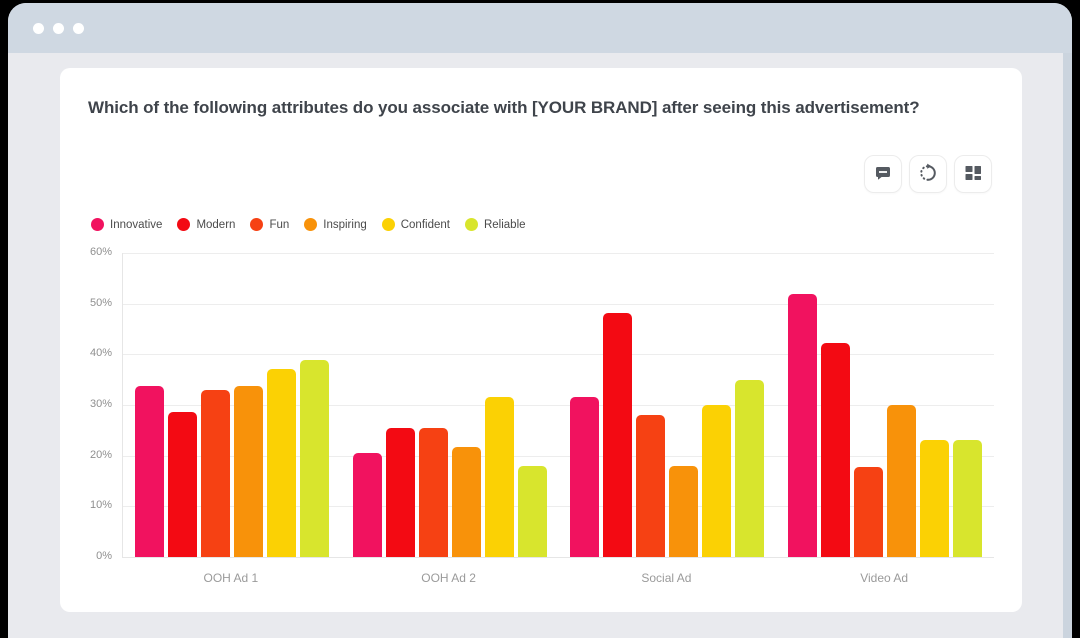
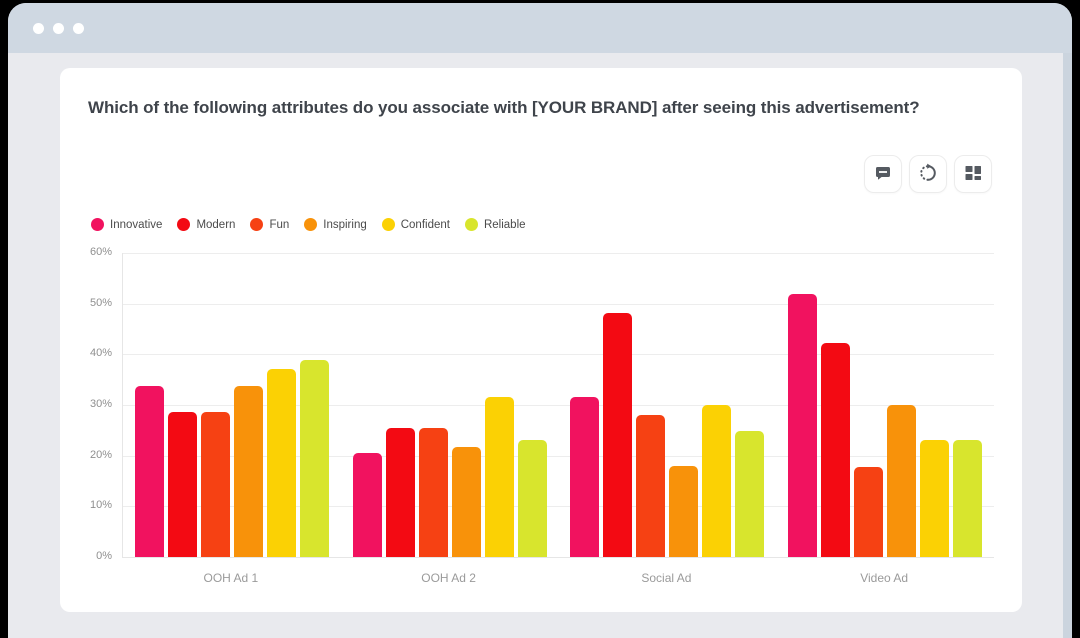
Fun/OOH Ad 1: 33% -> 29%
Reliable/OOH Ad 2: 18% -> 23%
Reliable/Social Ad: 35% -> 25%
